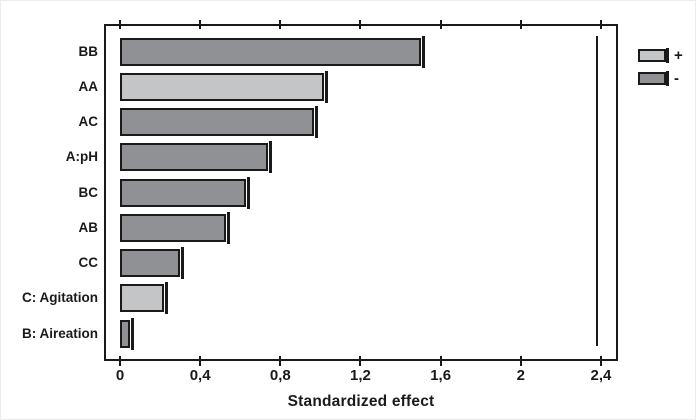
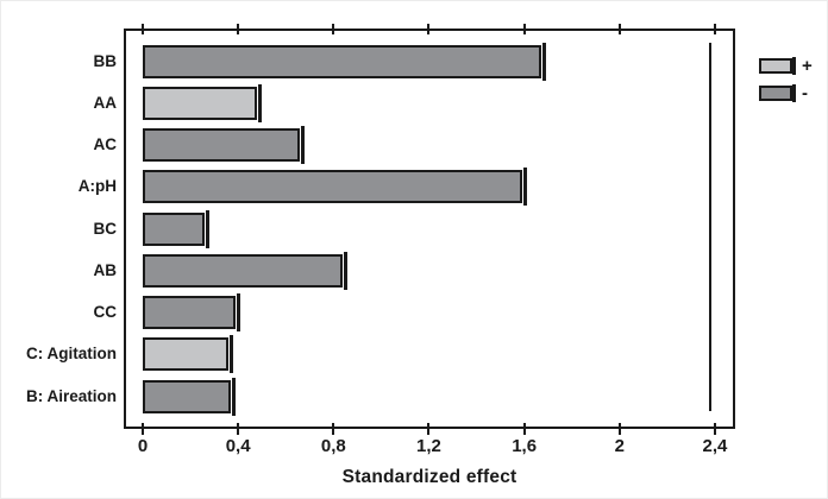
BB: 1,50 -> 1,67
AA: 1,02 -> 0,48
AC: 0,97 -> 0,66
A:pH: 0,74 -> 1,59
BC: 0,63 -> 0,26
AB: 0,53 -> 0,84
CC: 0,30 -> 0,39
C: Agitation: 0,22 -> 0,36
B: Aireation: 0,05 -> 0,37
